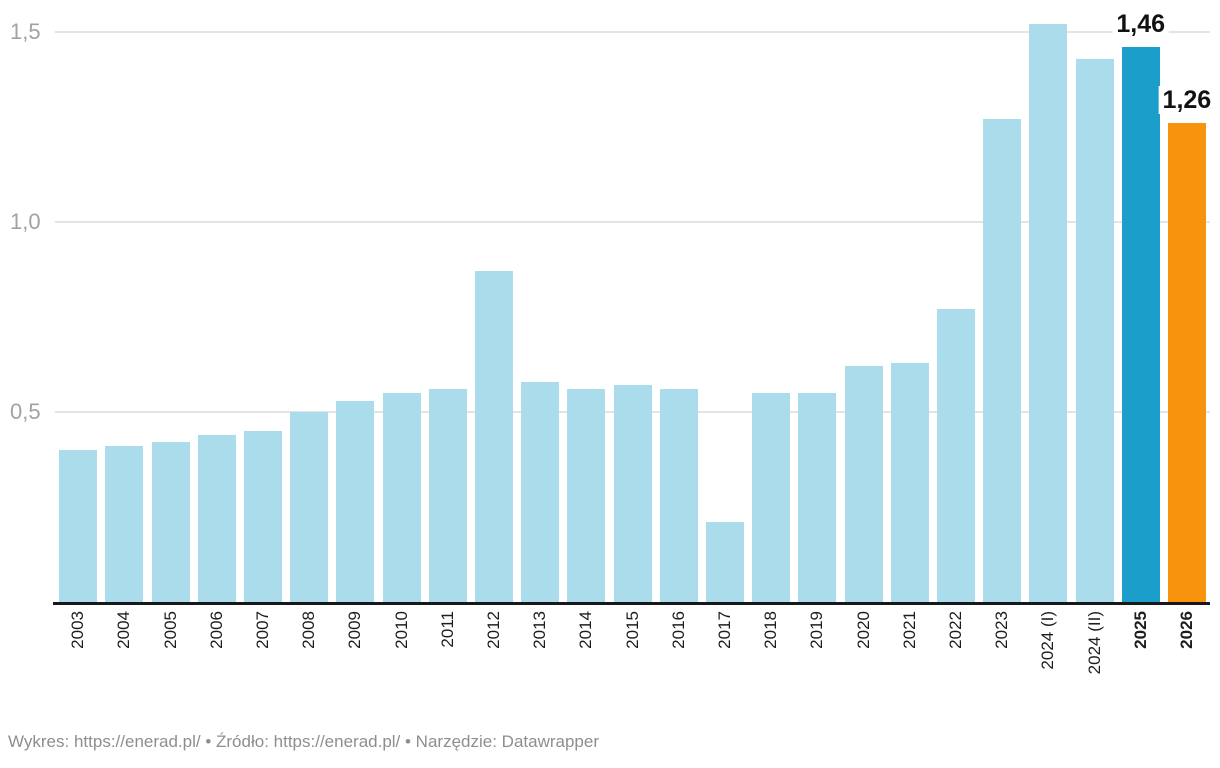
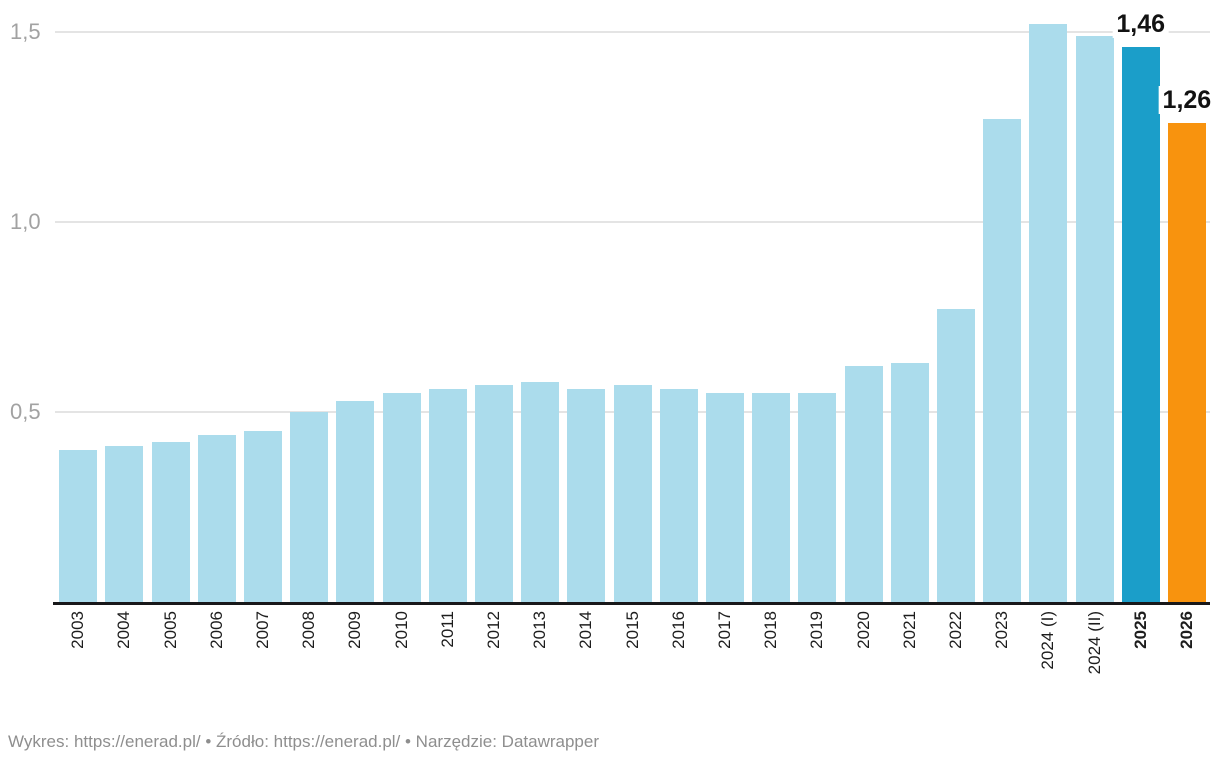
2012: 0,87 -> 0,57
2017: 0,21 -> 0,55
2024 (II): 1,43 -> 1,49
